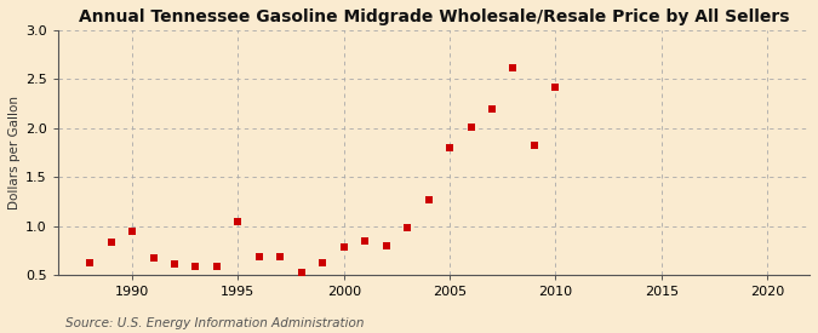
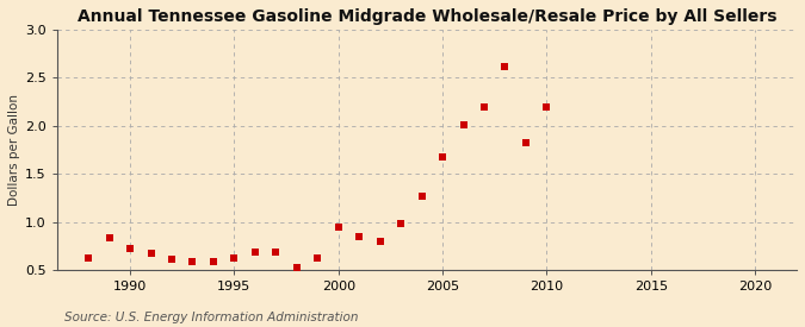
1990: 0.94 -> 0.72
1995: 1.04 -> 0.62
2000: 0.78 -> 0.94
2005: 1.80 -> 1.67
2010: 2.42 -> 2.20
